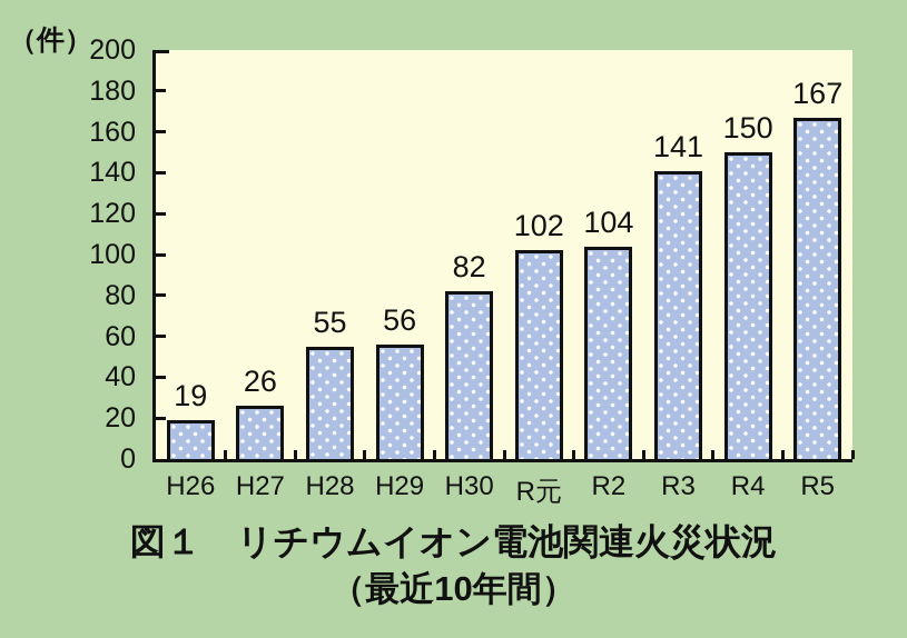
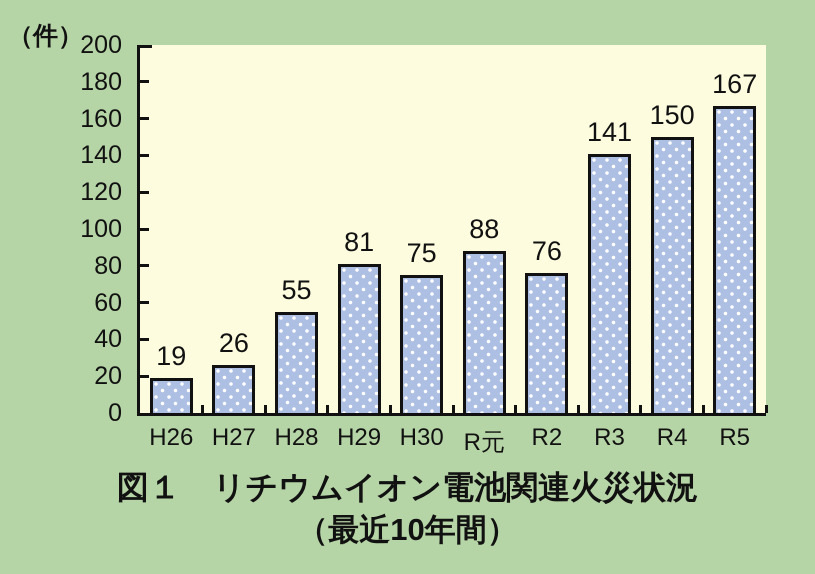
H29: 56 -> 81
H30: 82 -> 75
R元: 102 -> 88
R2: 104 -> 76
